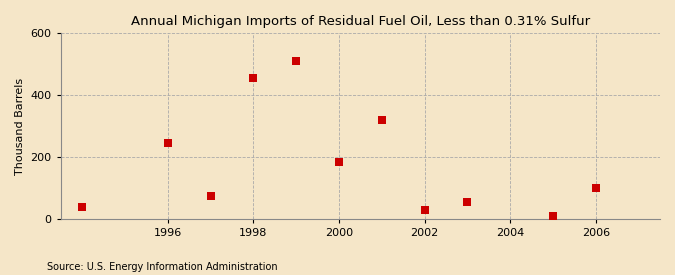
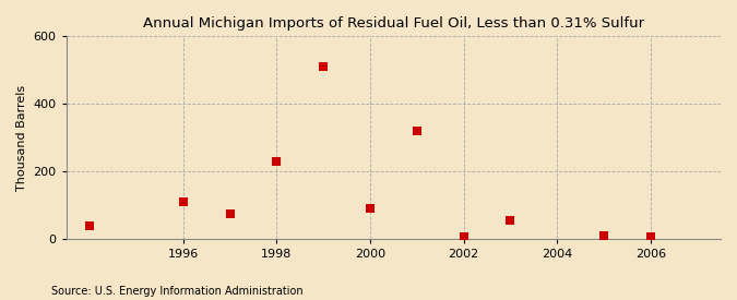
1996: 245 -> 110
1998: 455 -> 230
2000: 185 -> 90
2002: 30 -> 5
2006: 100 -> 5
